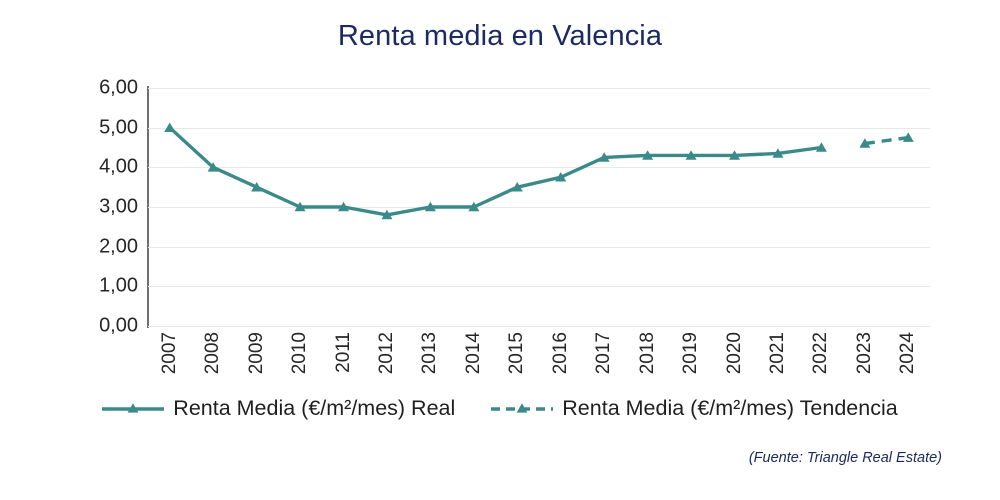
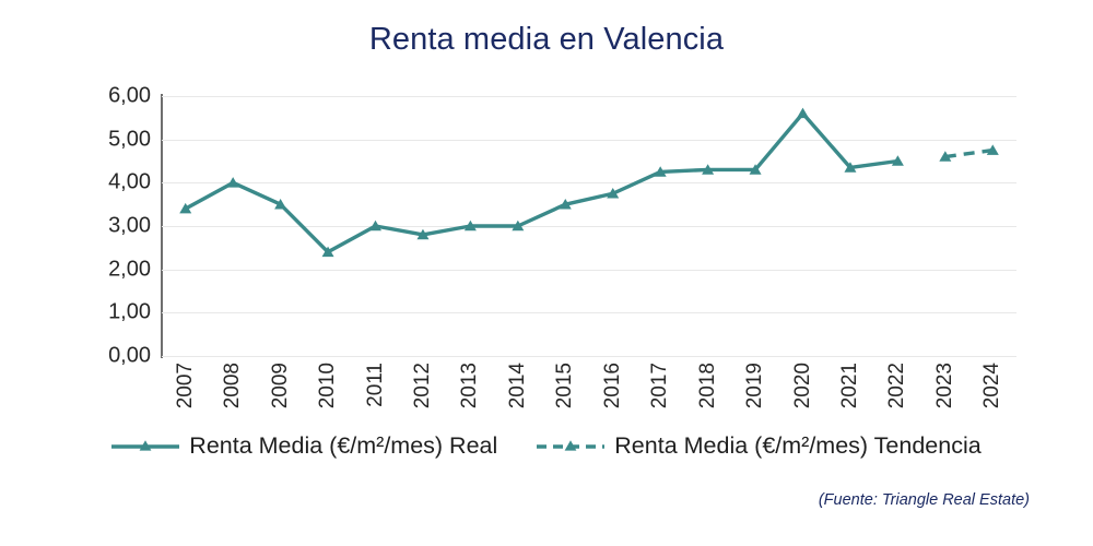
Renta Media (€/m²/mes) Real/2007: 5,0 -> 3,4
Renta Media (€/m²/mes) Real/2010: 3,0 -> 2,4
Renta Media (€/m²/mes) Real/2020: 4,3 -> 5,6
